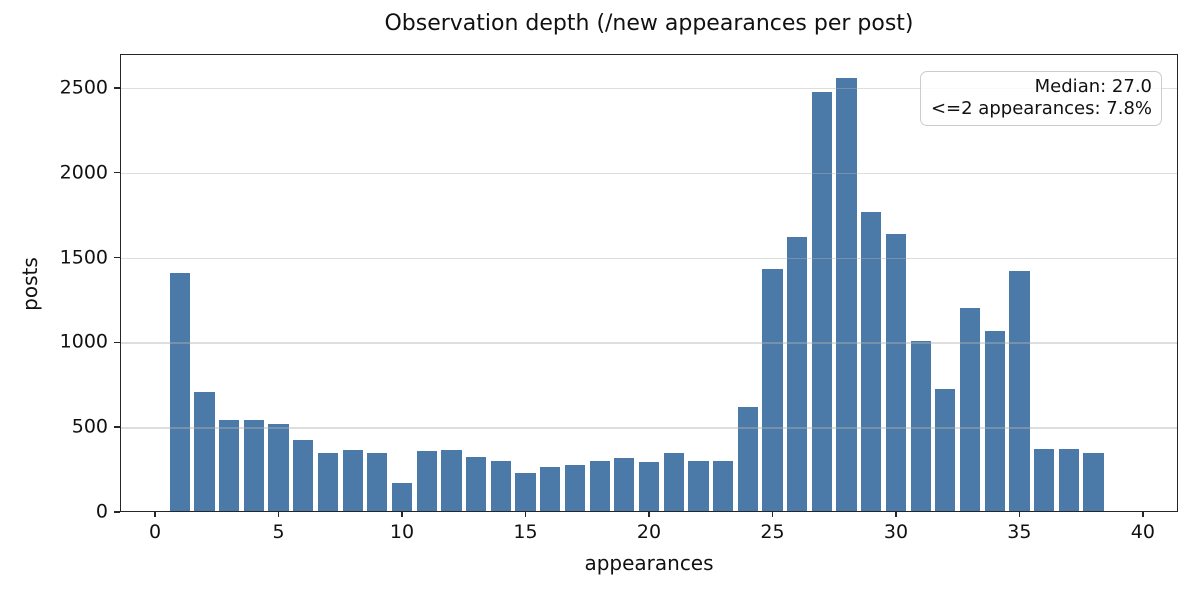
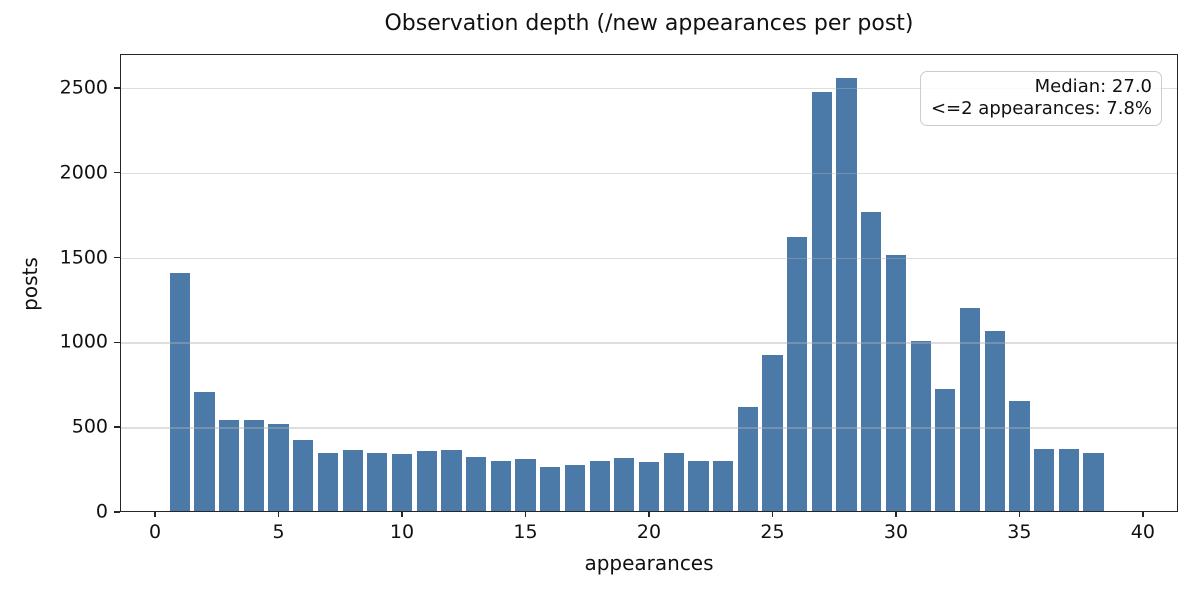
10: 170 -> 340
15: 230 -> 310
25: 1430 -> 930
30: 1640 -> 1520
35: 1420 -> 650
